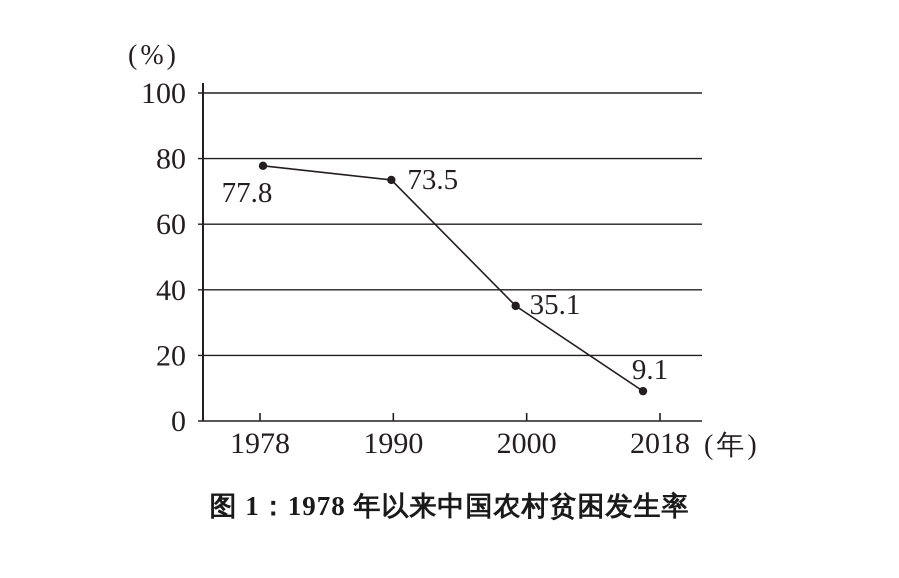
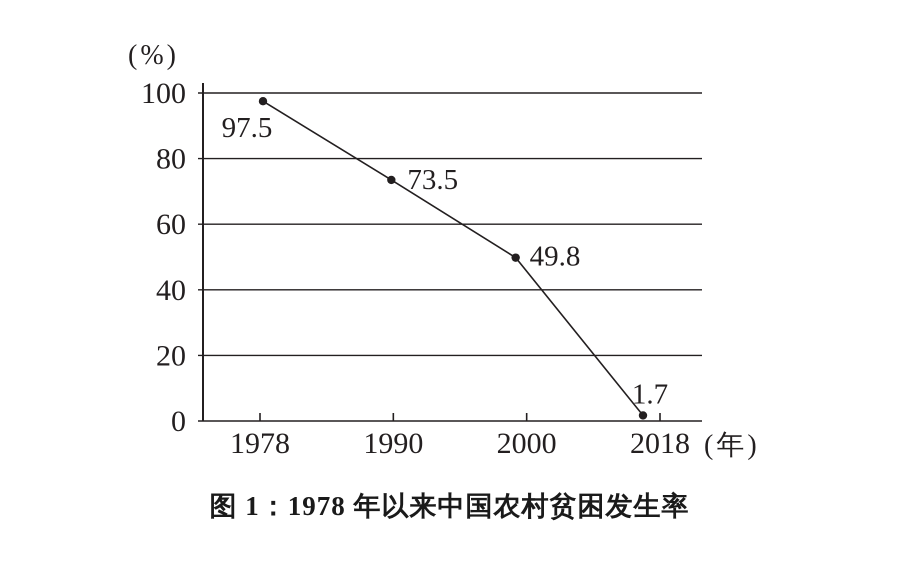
1978: 77.8 -> 97.5
2000: 35.1 -> 49.8
2018: 9.1 -> 1.7
